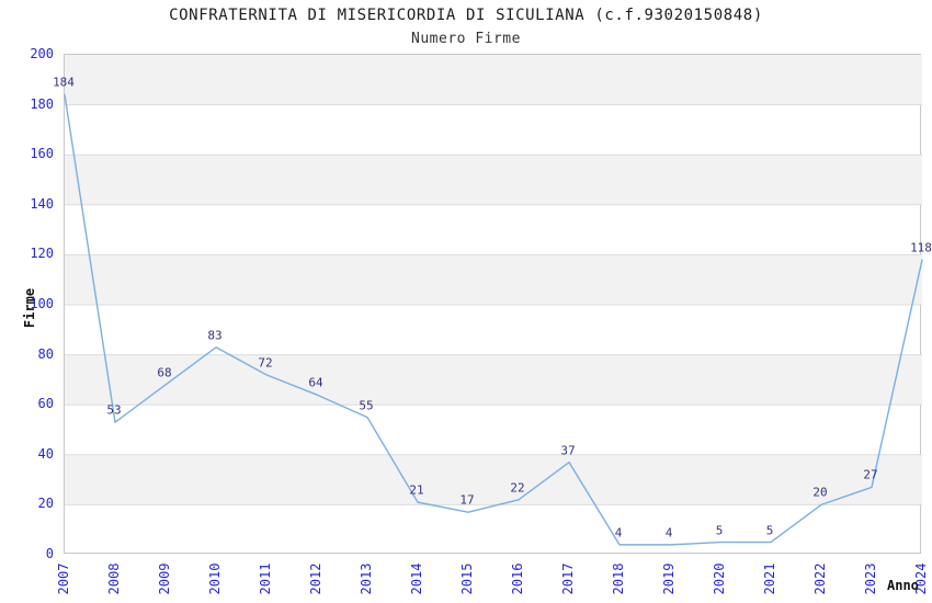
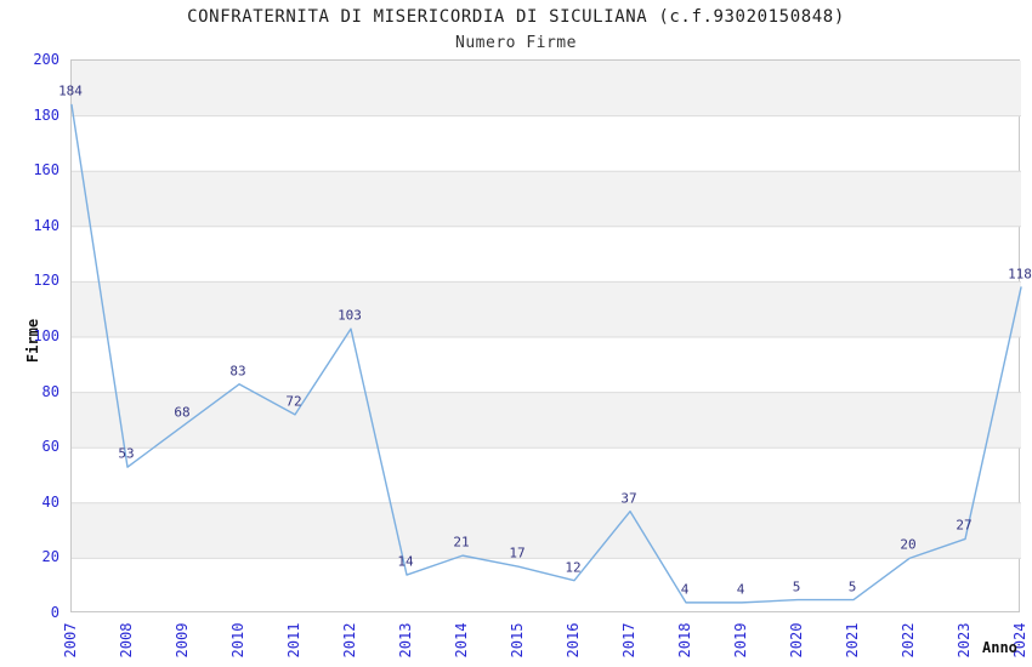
2012: 64 -> 103
2013: 55 -> 14
2016: 22 -> 12
